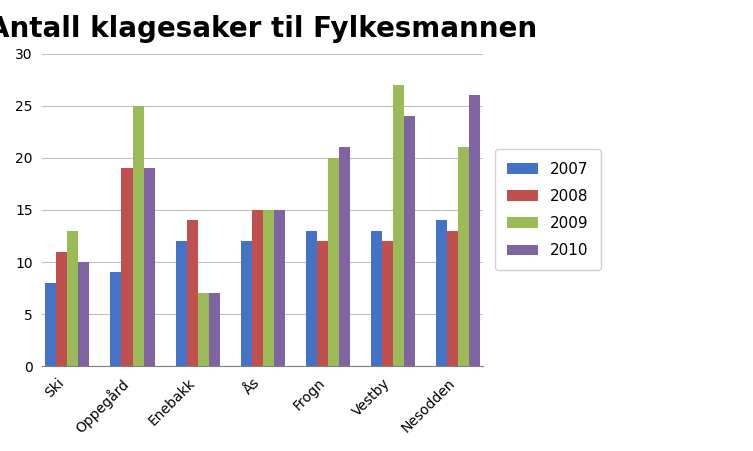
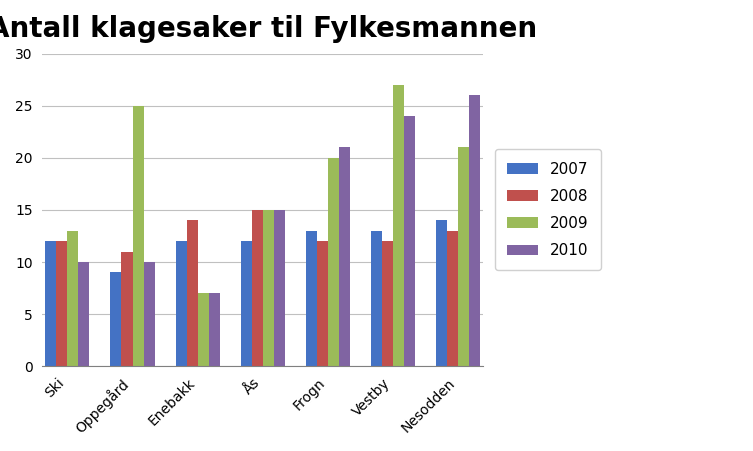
2007/Ski: 8 -> 12
2008/Ski: 11 -> 12
2008/Oppegård: 19 -> 11
2010/Oppegård: 19 -> 10
